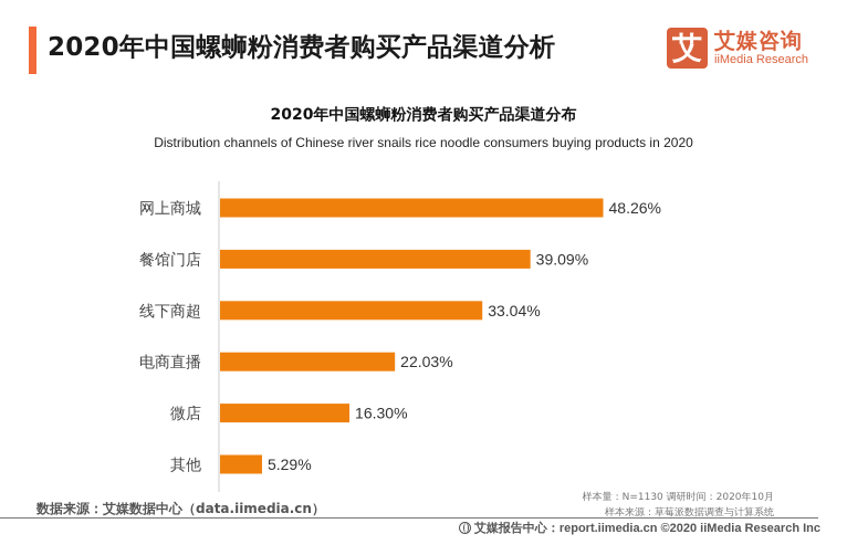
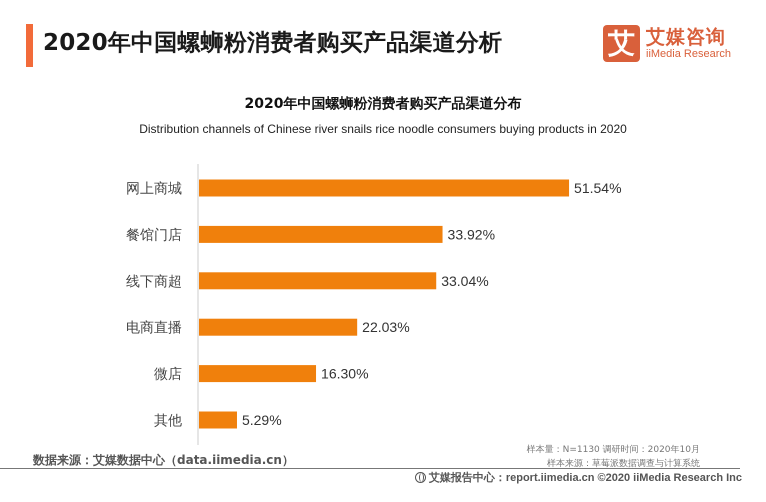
网上商城: 48.26% -> 51.54%
餐馆门店: 39.09% -> 33.92%
